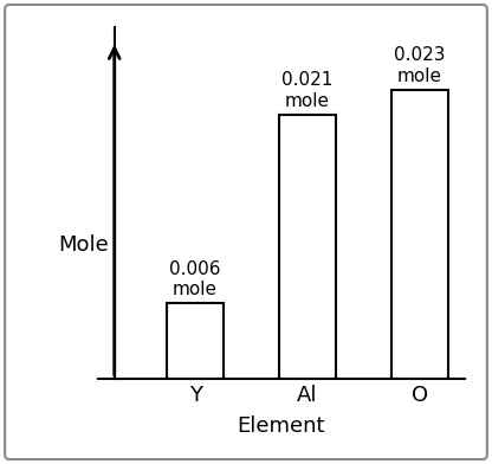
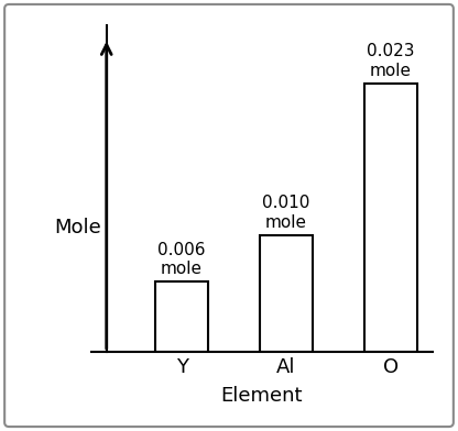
Al: 0.021 -> 0.010
